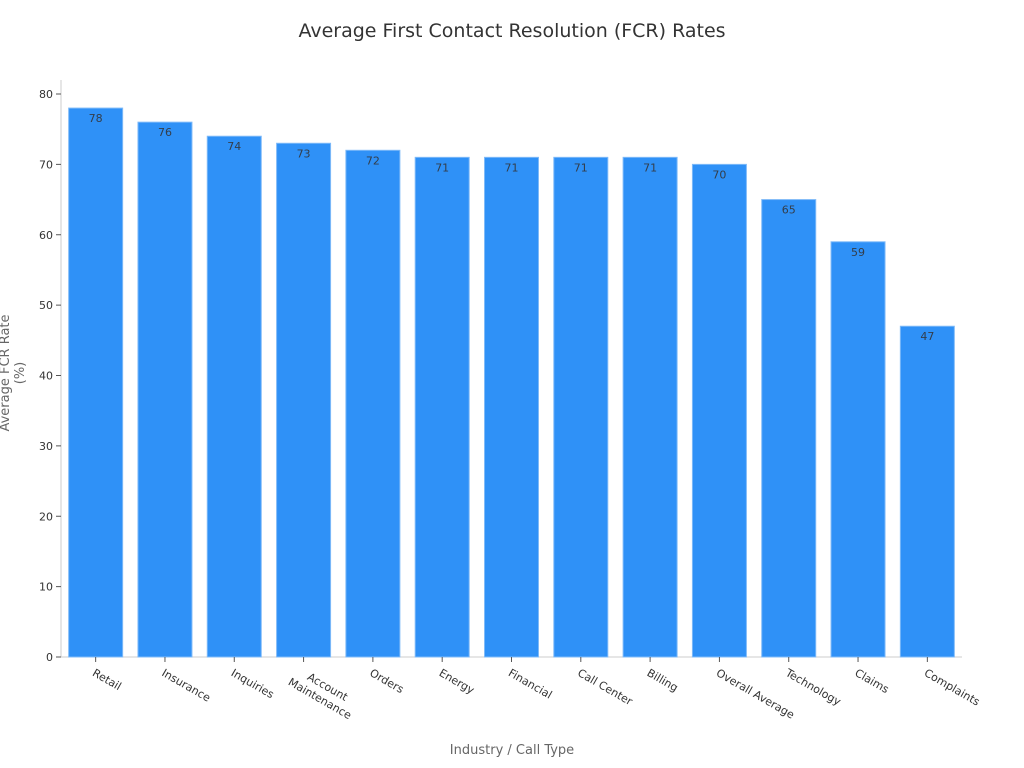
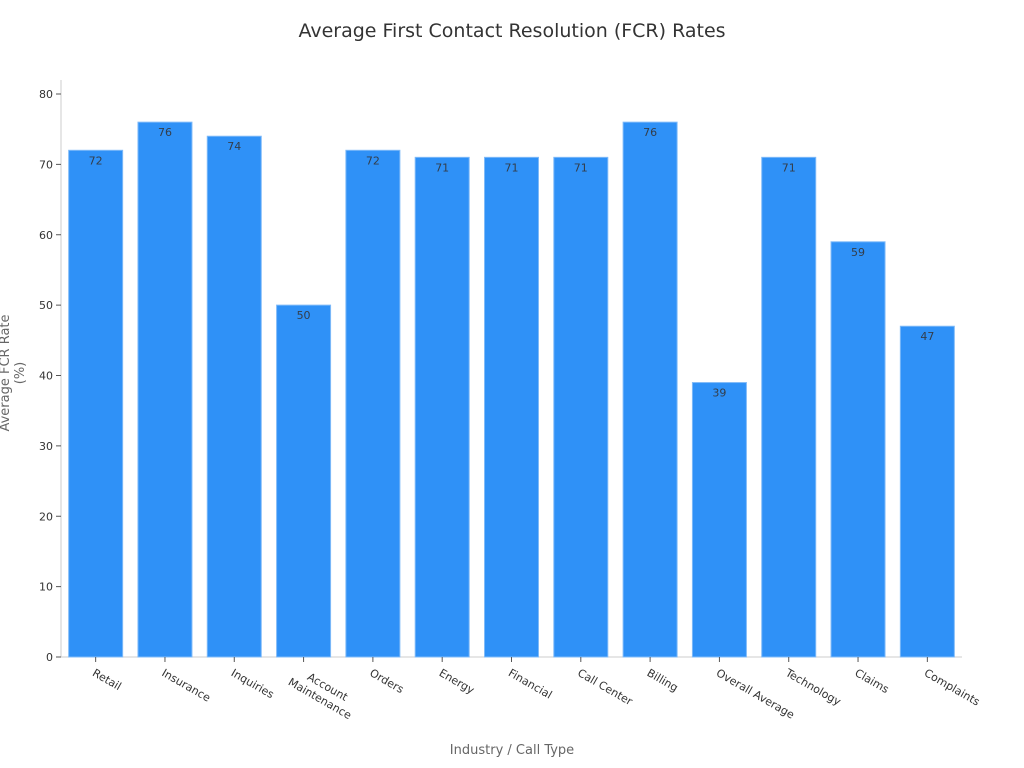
Retail: 78 -> 72
Account Maintenance: 73 -> 50
Billing: 71 -> 76
Overall Average: 70 -> 39
Technology: 65 -> 71
